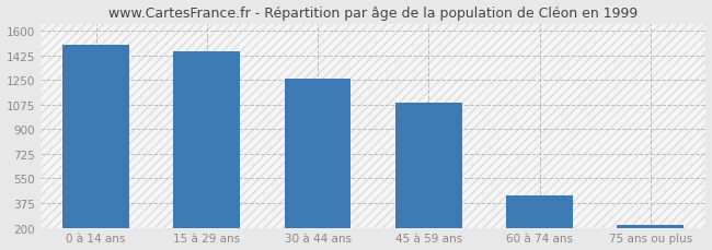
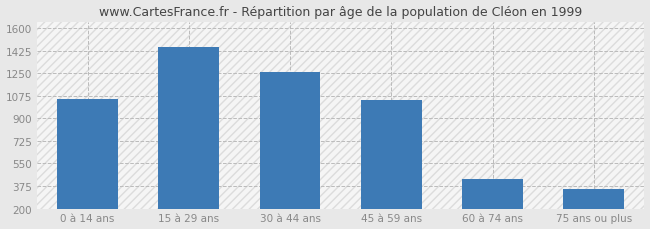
0 à 14 ans: 1500 -> 1050
45 à 59 ans: 1080 -> 1040
75 ans ou plus: 220 -> 350
